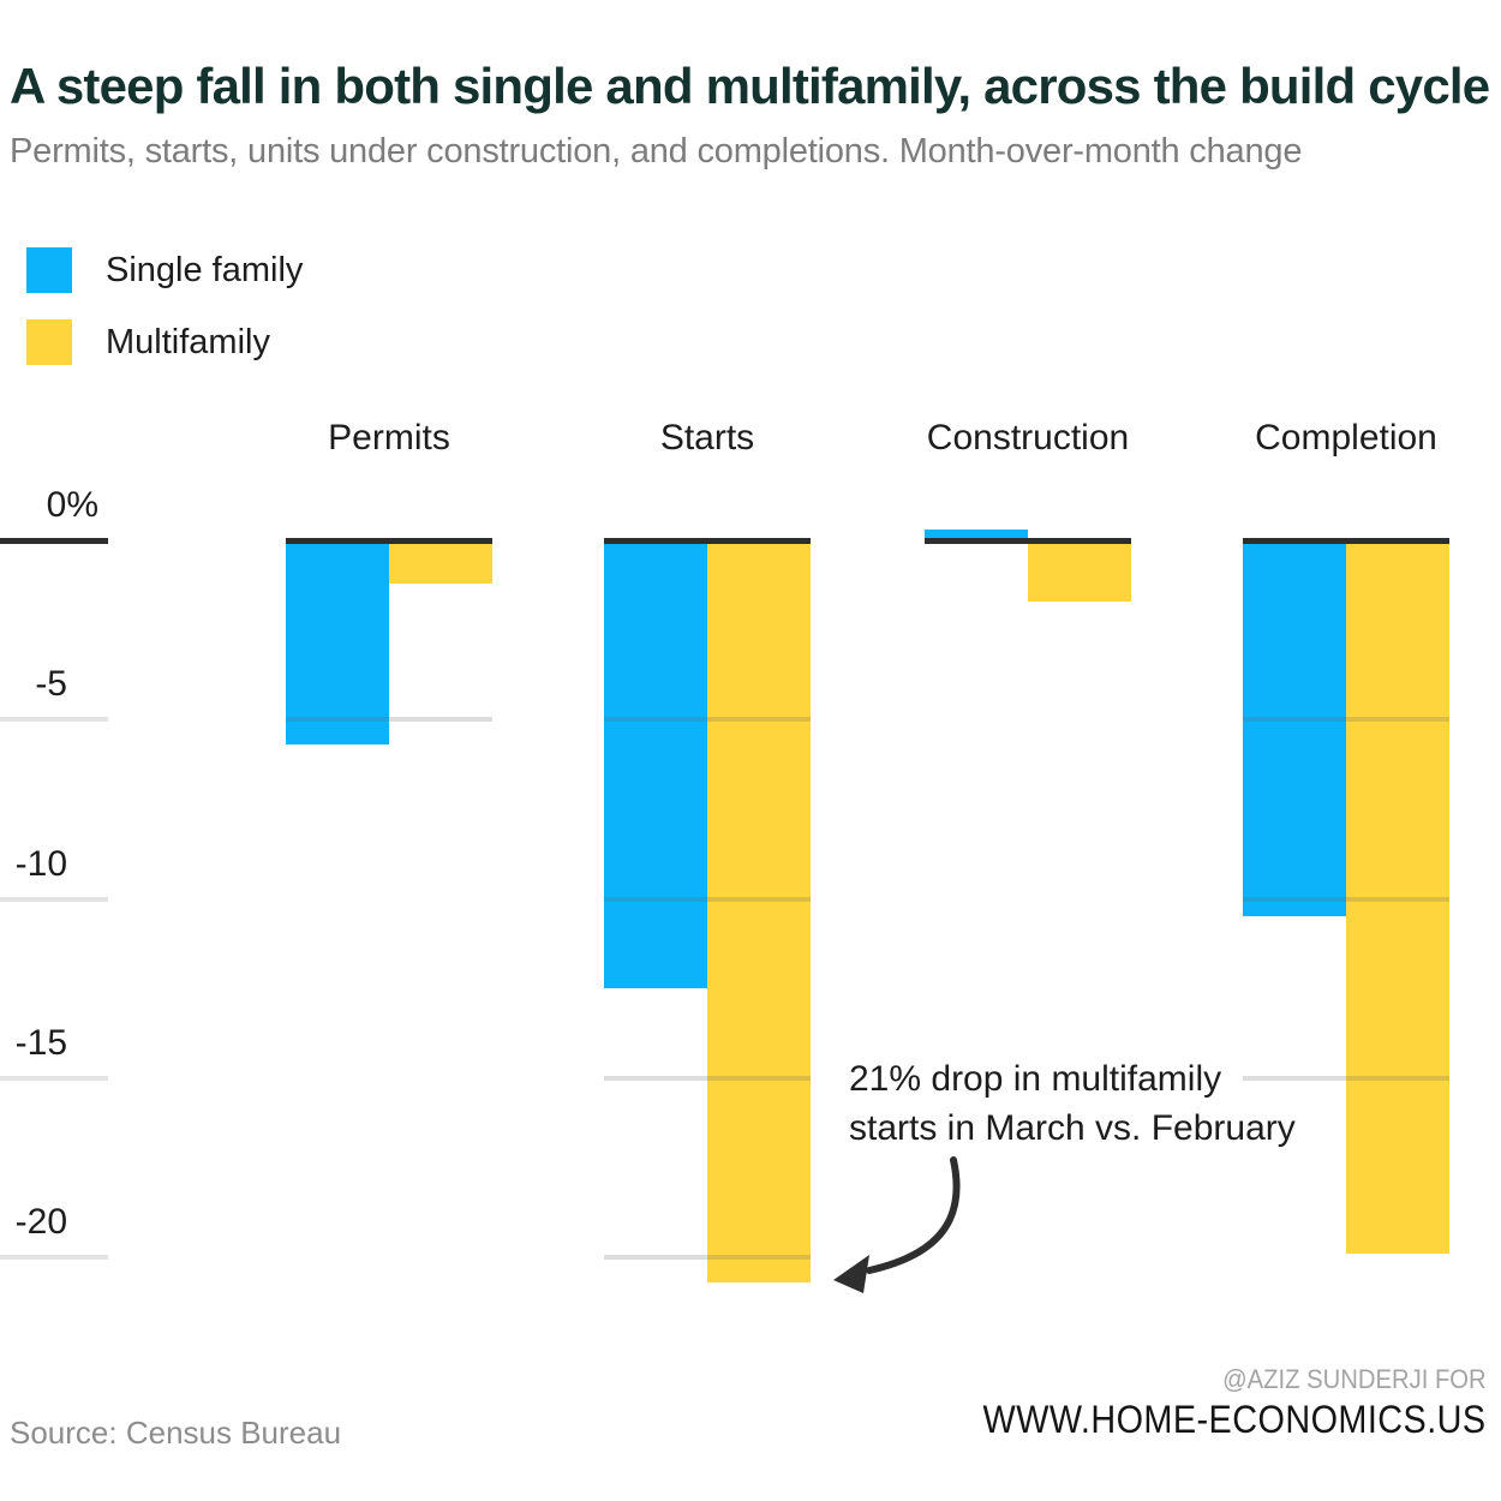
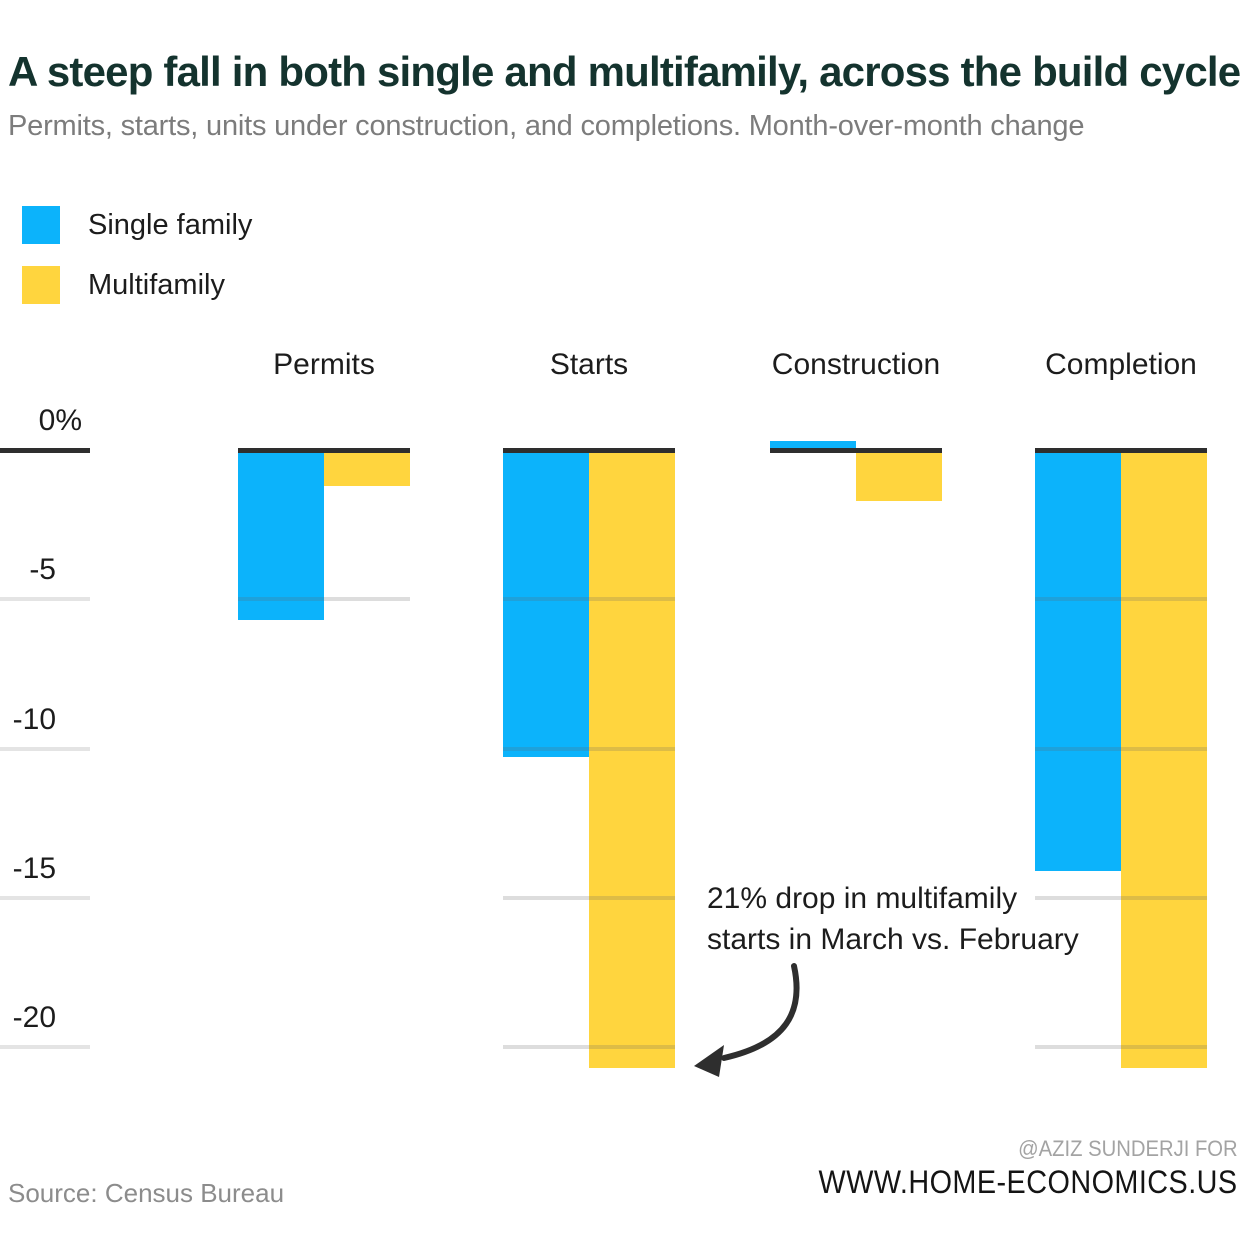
Single family/Starts: -12.5 -> -10.3
Single family/Completion: -10.5 -> -14.1
Multifamily/Completion: -19.9 -> -20.7
